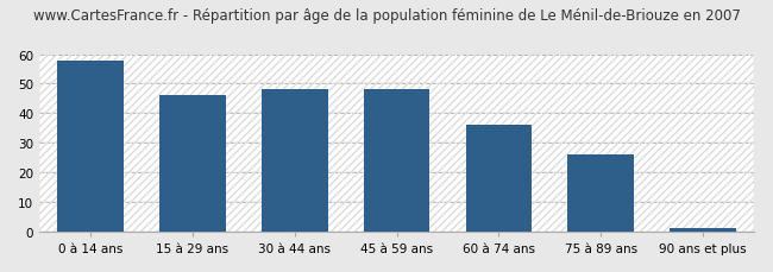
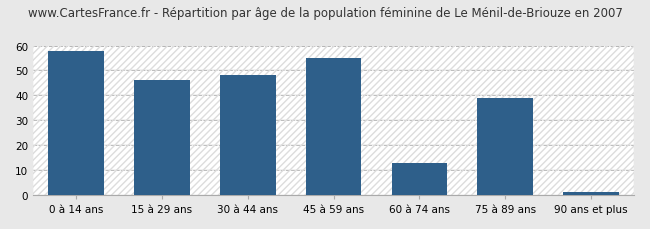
45 à 59 ans: 48 -> 55
60 à 74 ans: 36 -> 13
75 à 89 ans: 26 -> 39
